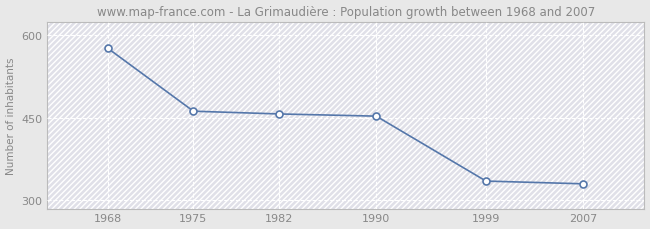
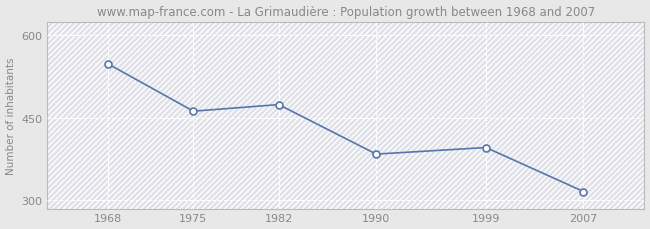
1968: 576 -> 548
1982: 457 -> 474
1990: 453 -> 384
1999: 335 -> 396
2007: 330 -> 316
